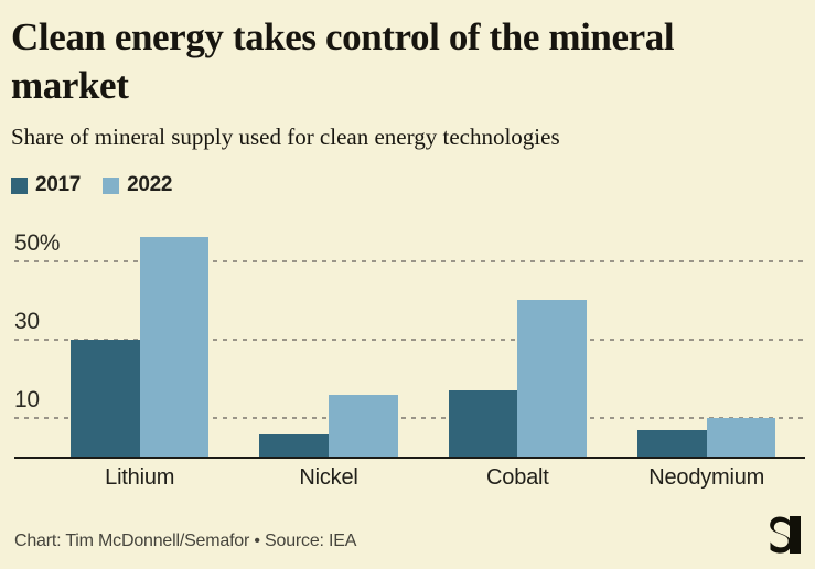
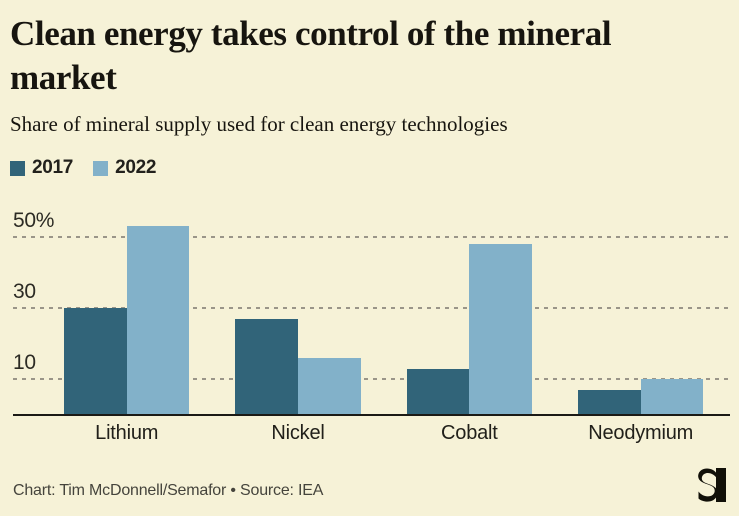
2022/Lithium: 56% -> 53%
2017/Nickel: 6% -> 27%
2017/Cobalt: 17% -> 13%
2022/Cobalt: 40% -> 48%
